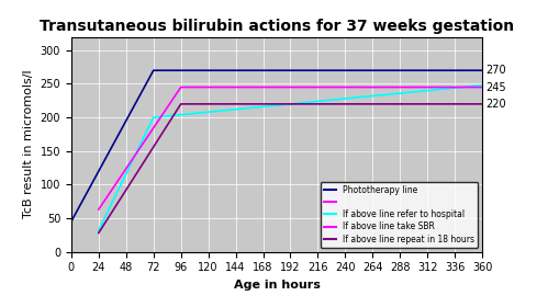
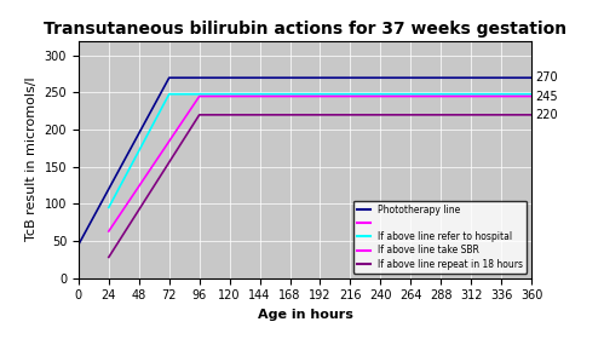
If above line refer to hospital/24: 32 -> 95
If above line refer to hospital/72: 200 -> 248
